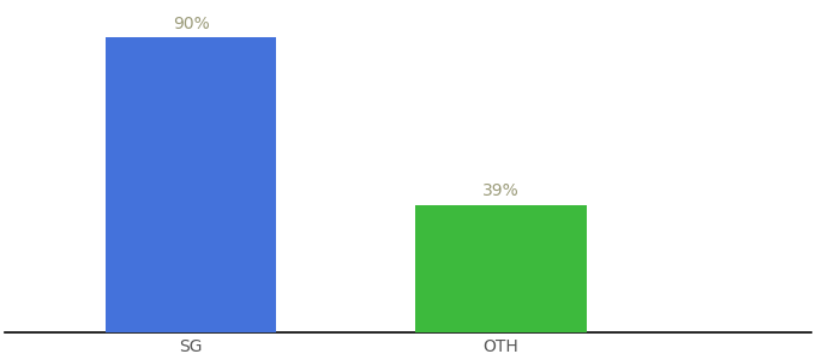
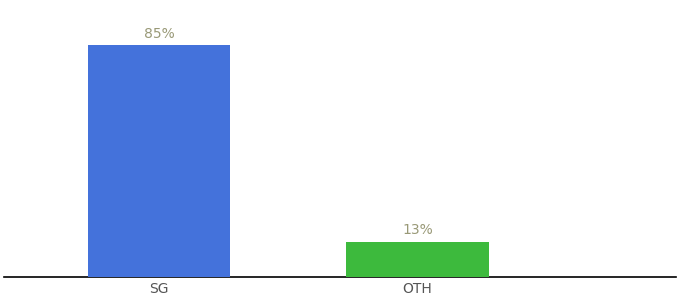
SG: 90% -> 85%
OTH: 39% -> 13%
